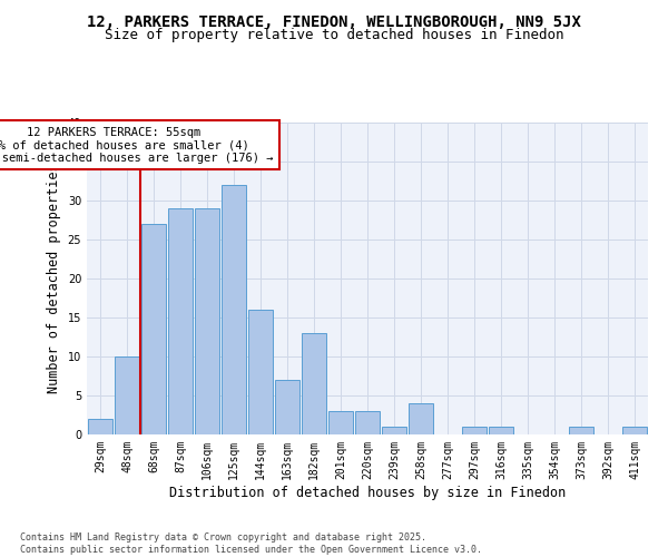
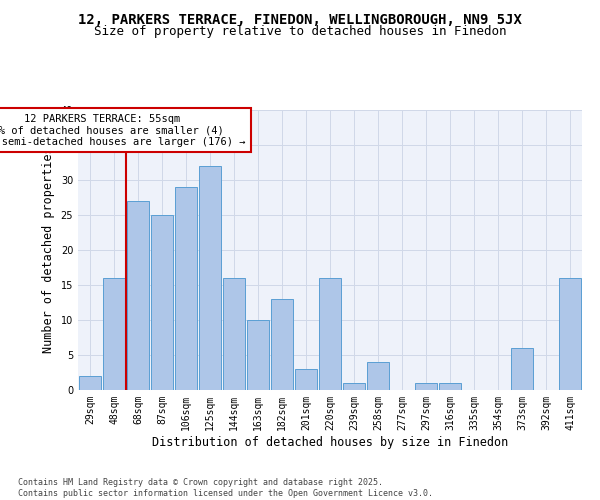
48sqm: 10 -> 16
87sqm: 29 -> 25
163sqm: 7 -> 10
220sqm: 3 -> 16
373sqm: 1 -> 6
411sqm: 1 -> 16
